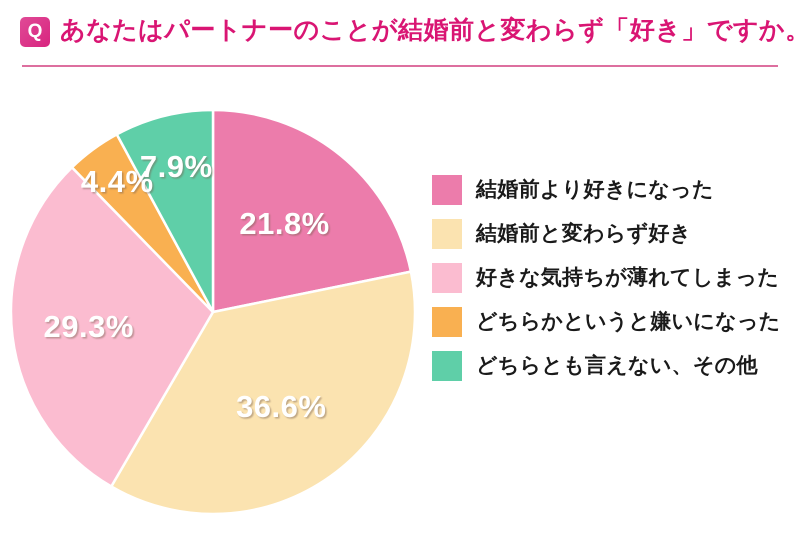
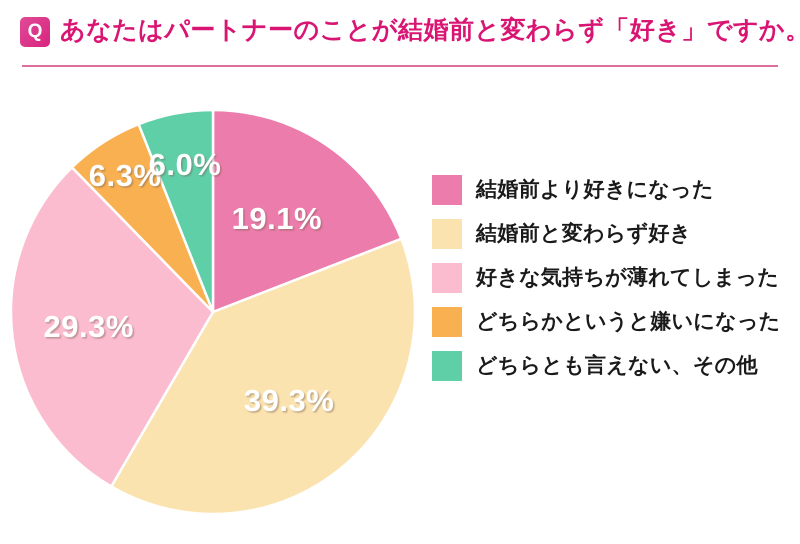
結婚前より好きになった: 21.8% -> 19.1%
結婚前と変わらず好き: 36.6% -> 39.3%
どちらかというと嫌いになった: 4.4% -> 6.3%
どちらとも言えない、その他: 7.9% -> 6.0%
